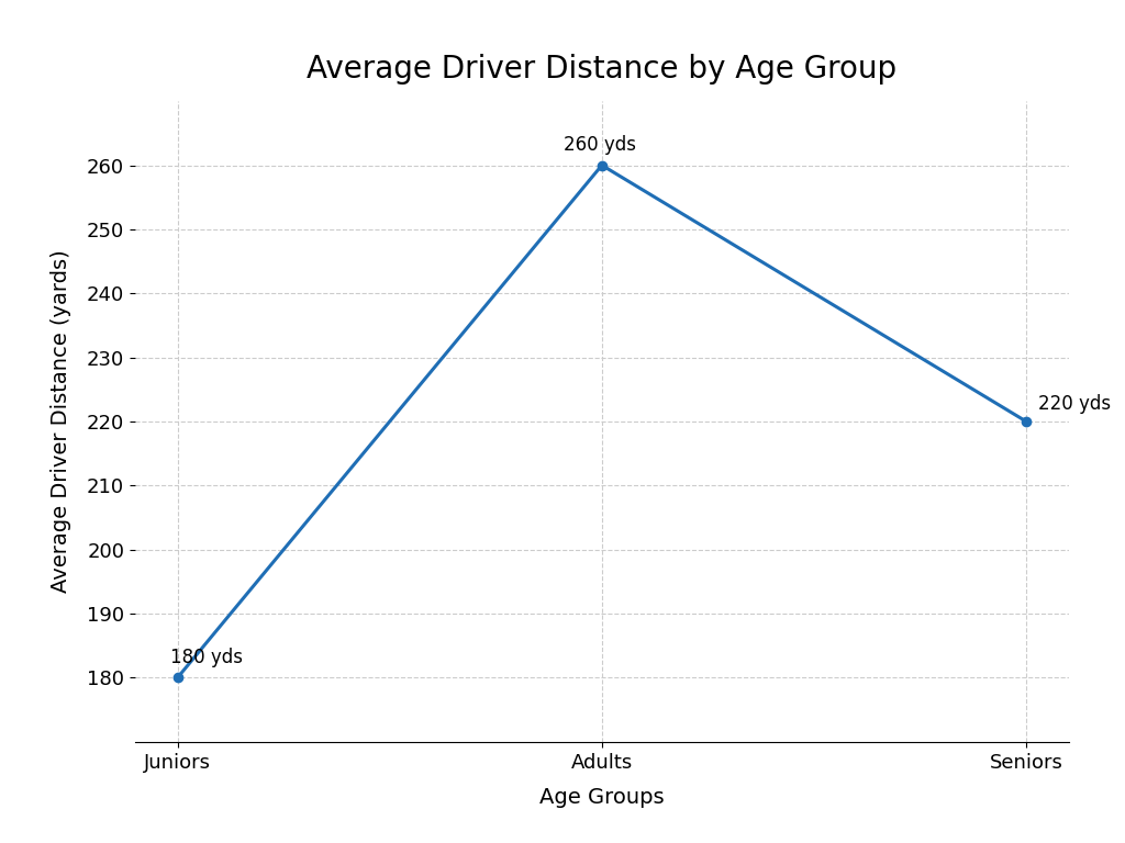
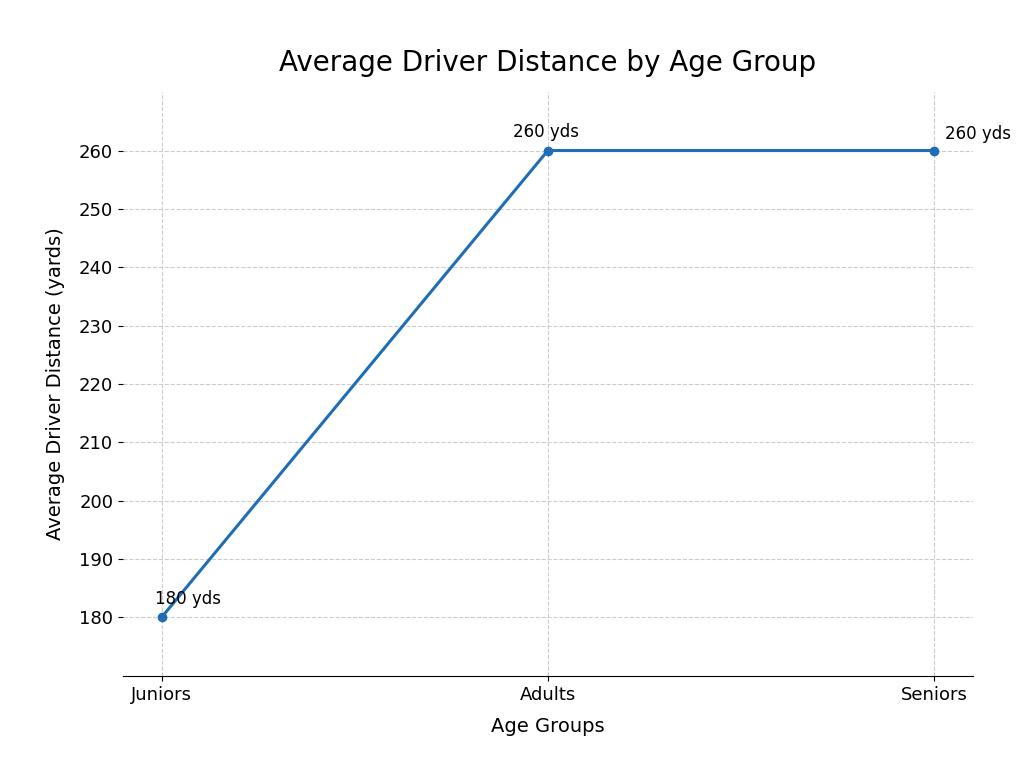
Seniors: 220 -> 260
